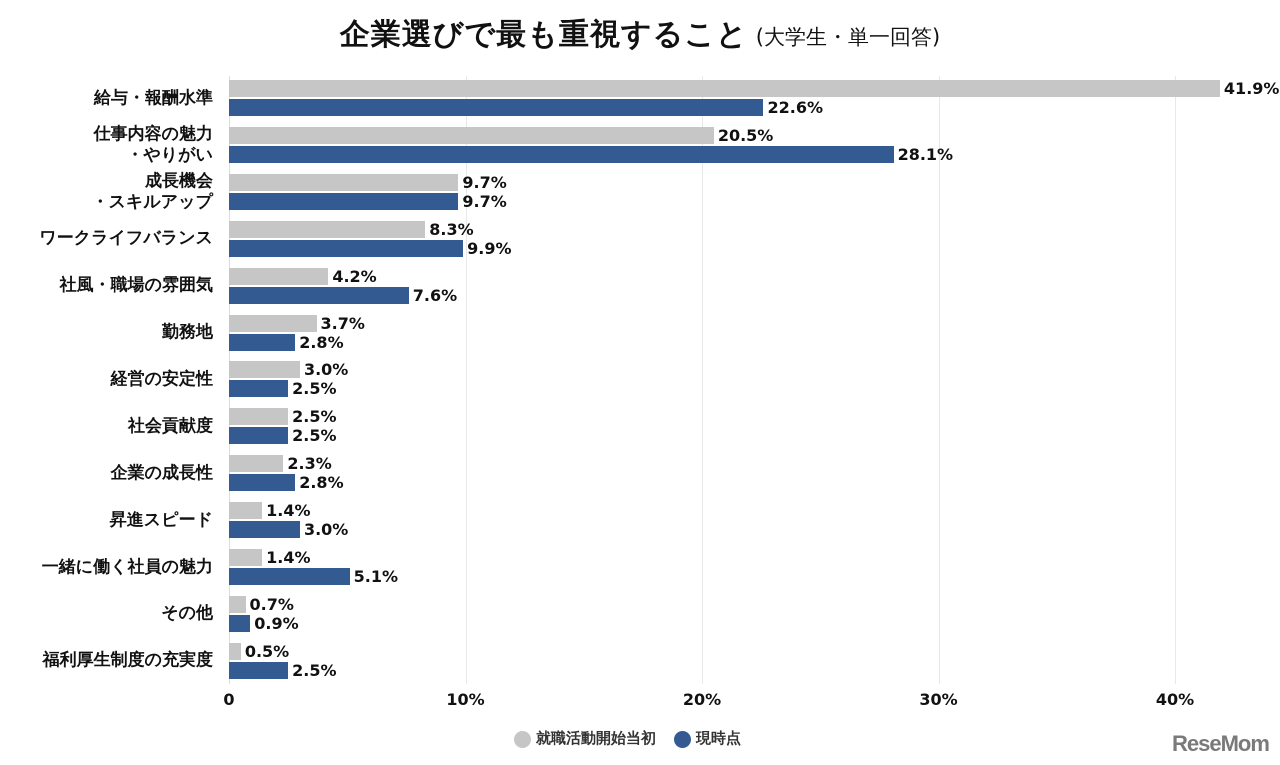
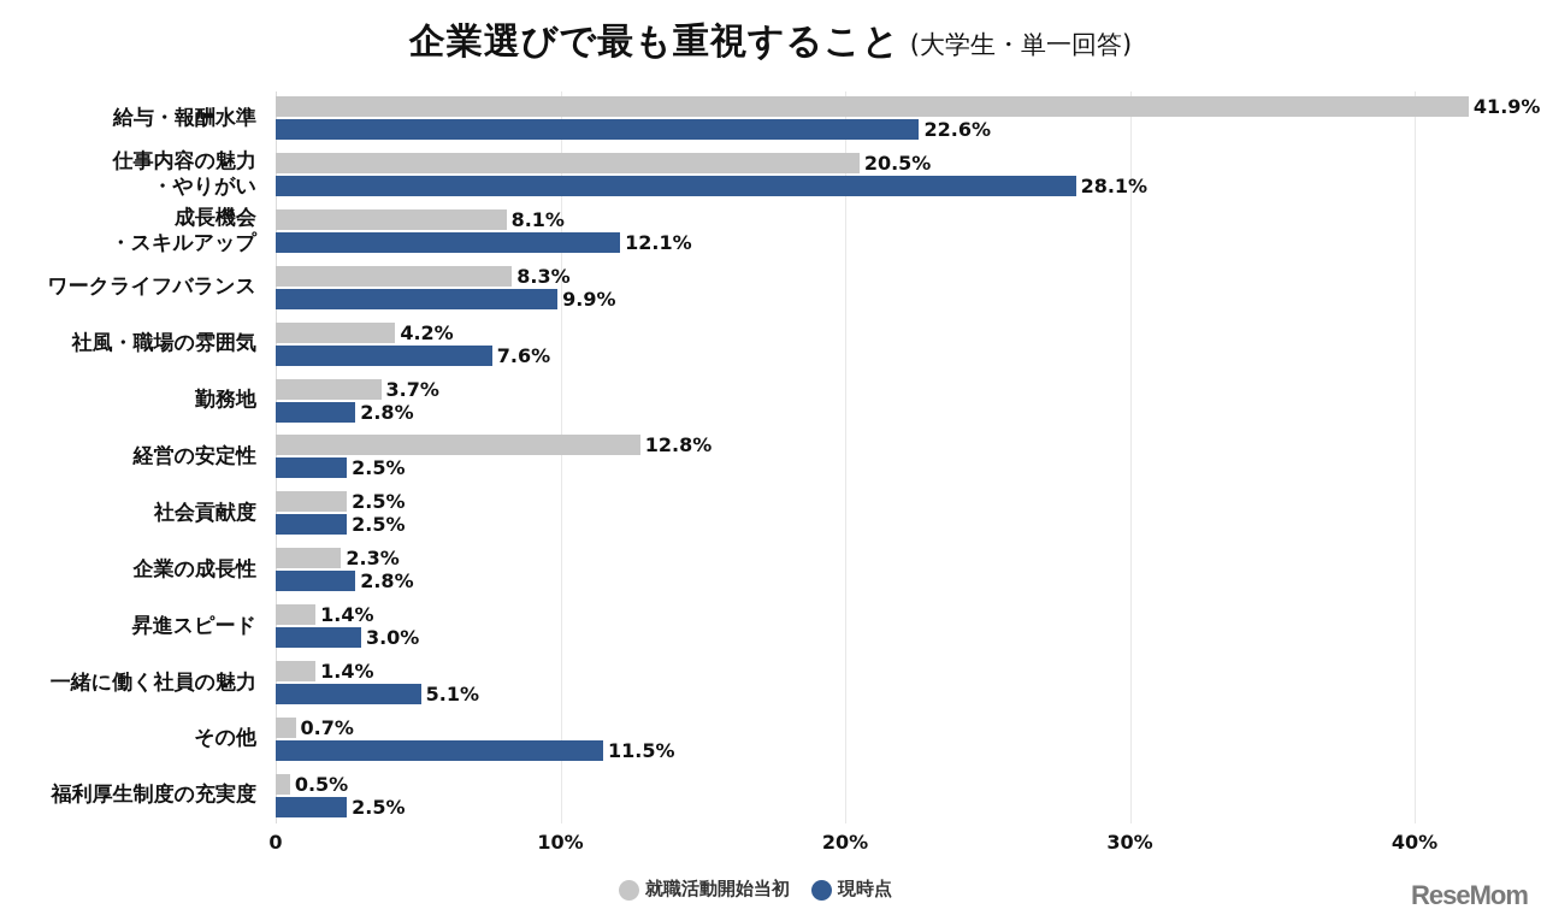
就職活動開始当初/成長機会・スキルアップ: 9.7% -> 8.1%
現時点/成長機会・スキルアップ: 9.7% -> 12.1%
就職活動開始当初/経営の安定性: 3.0% -> 12.8%
現時点/その他: 0.9% -> 11.5%
